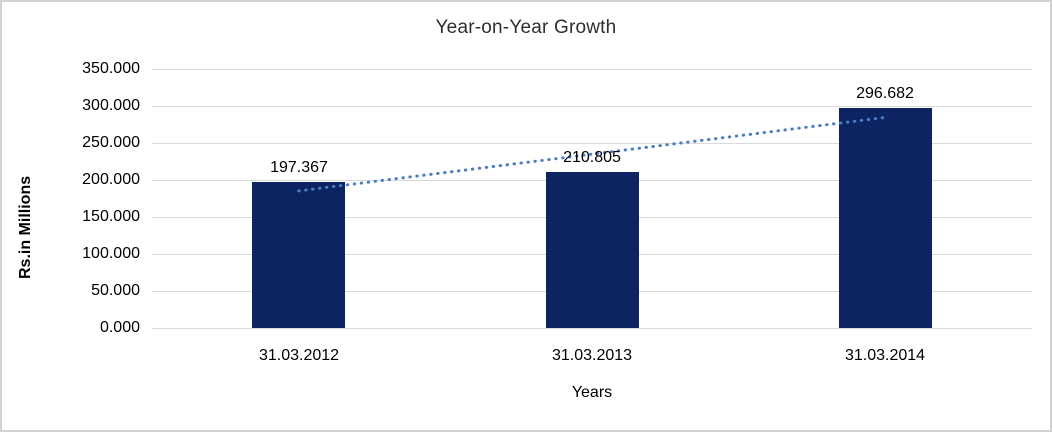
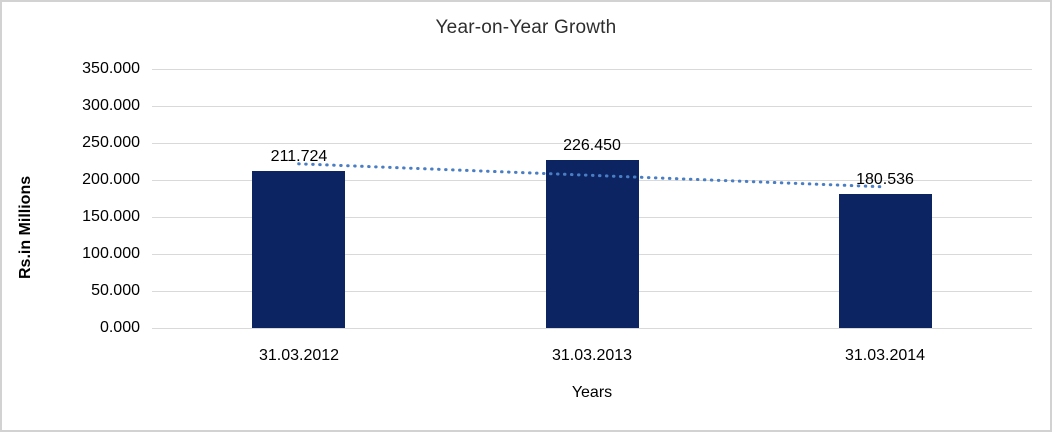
31.03.2012: 197.367 -> 211.724
31.03.2013: 210.805 -> 226.450
31.03.2014: 296.682 -> 180.536
